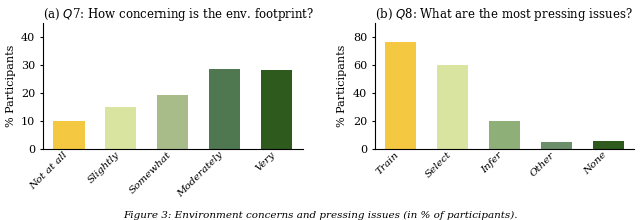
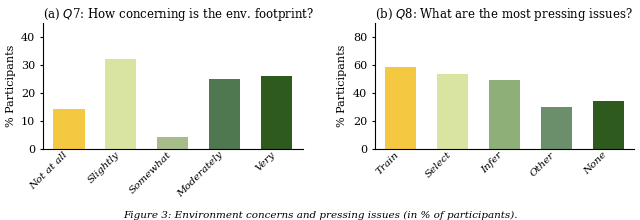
Not at all: 10.0 -> 14.0
Slightly: 15.0 -> 32.0
Somewhat: 19.0 -> 4.0
Moderately: 28.5 -> 25.0
Very: 28.0 -> 26.0
Train: 76 -> 58
Select: 60 -> 53
Infer: 20 -> 49
Other: 5 -> 30
None: 6 -> 34
